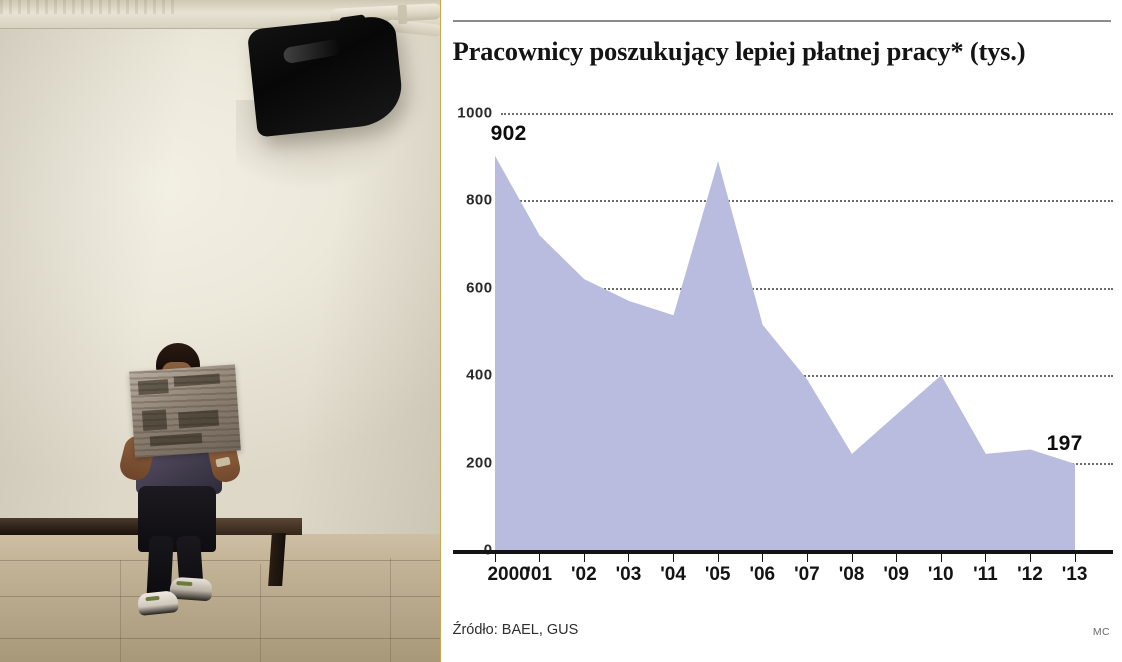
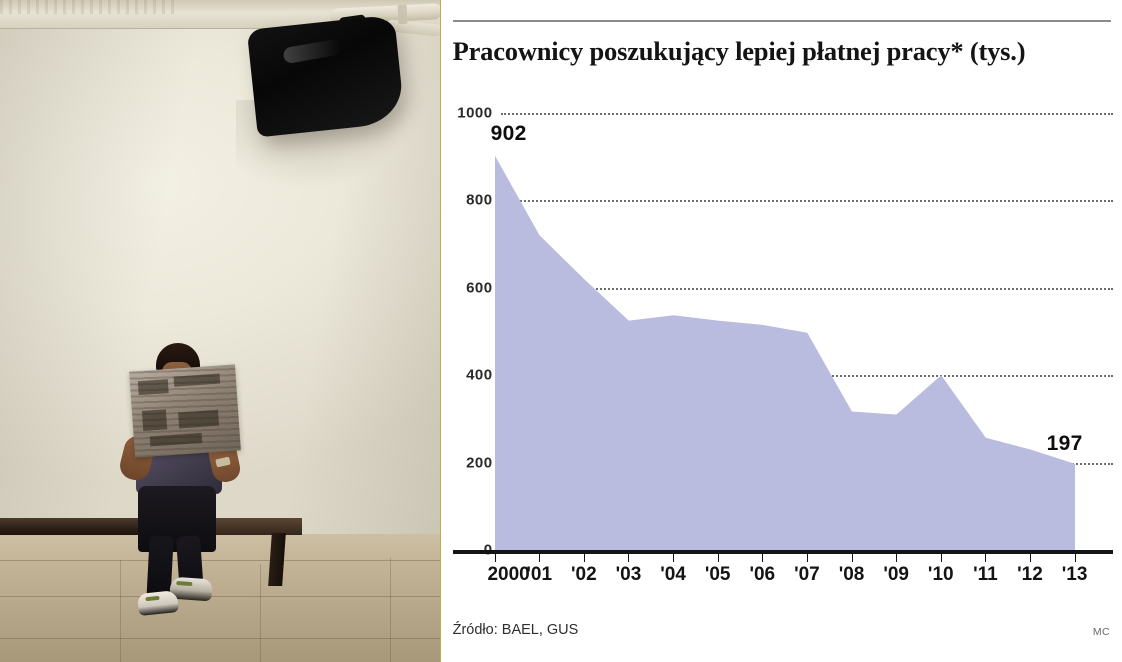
'03: 570 -> 520
'05: 890 -> 520
'07: 390 -> 500
'08: 220 -> 320
'11: 220 -> 260
